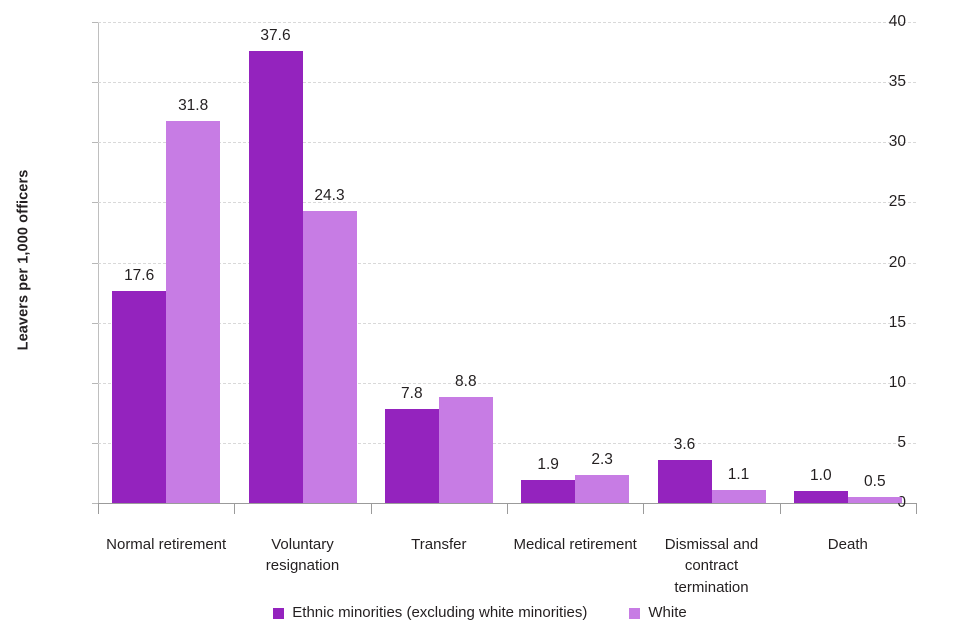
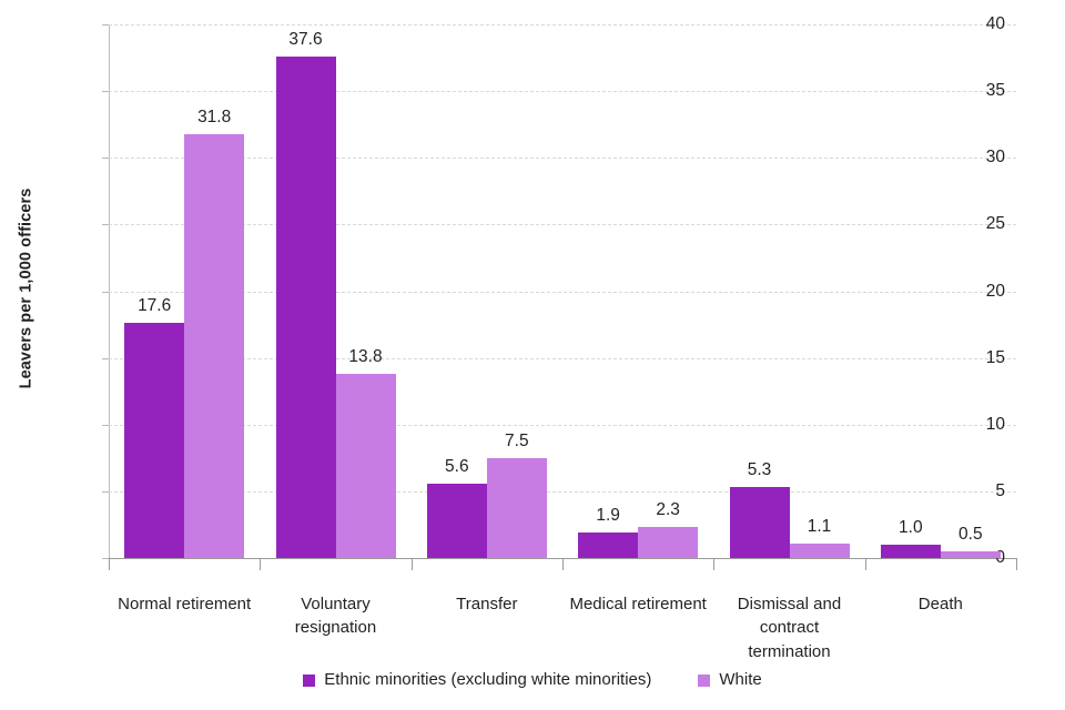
White/Voluntary resignation: 24.3 -> 13.8
Ethnic minorities (excluding white minorities)/Transfer: 7.8 -> 5.6
White/Transfer: 8.8 -> 7.5
Ethnic minorities (excluding white minorities)/Dismissal and contract termination: 3.6 -> 5.3
